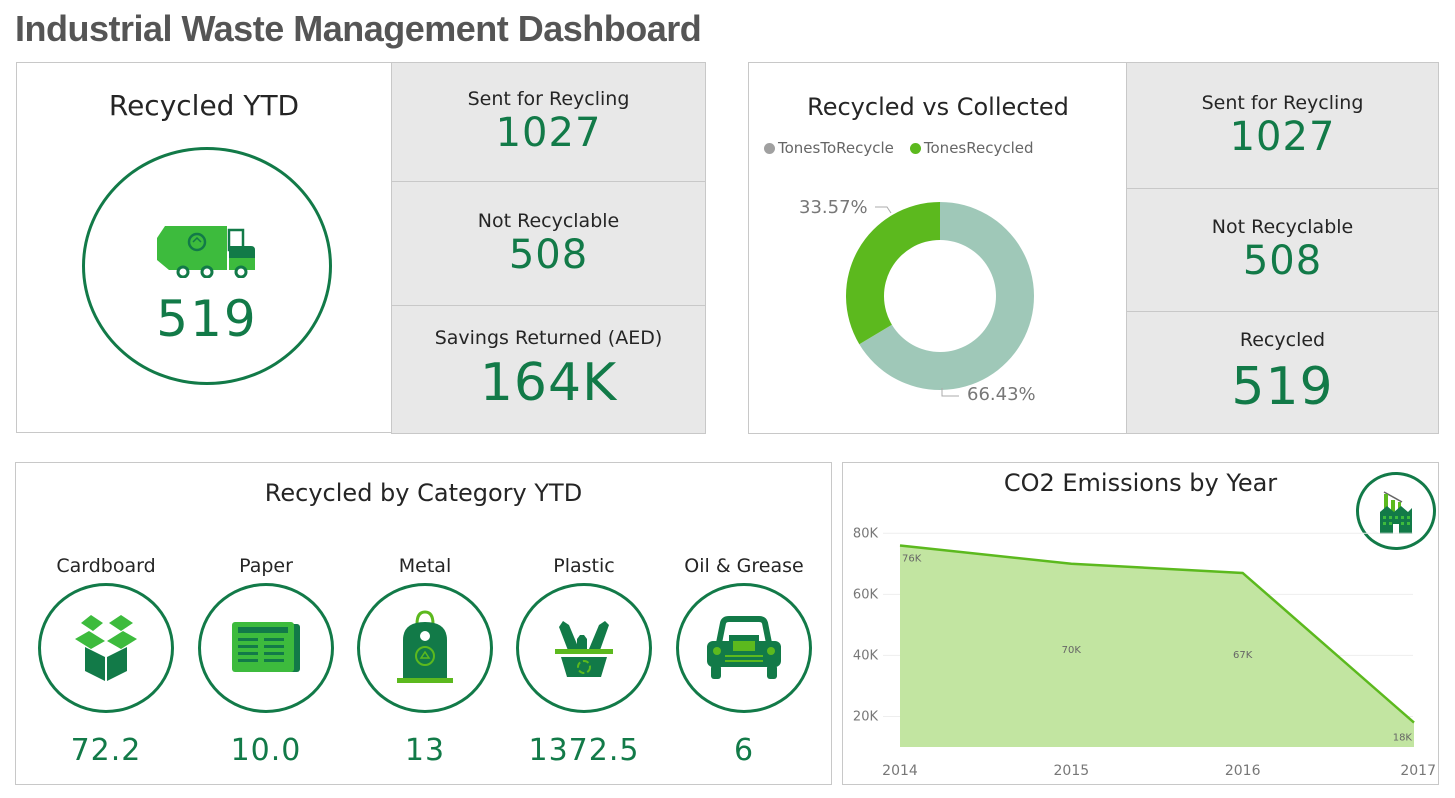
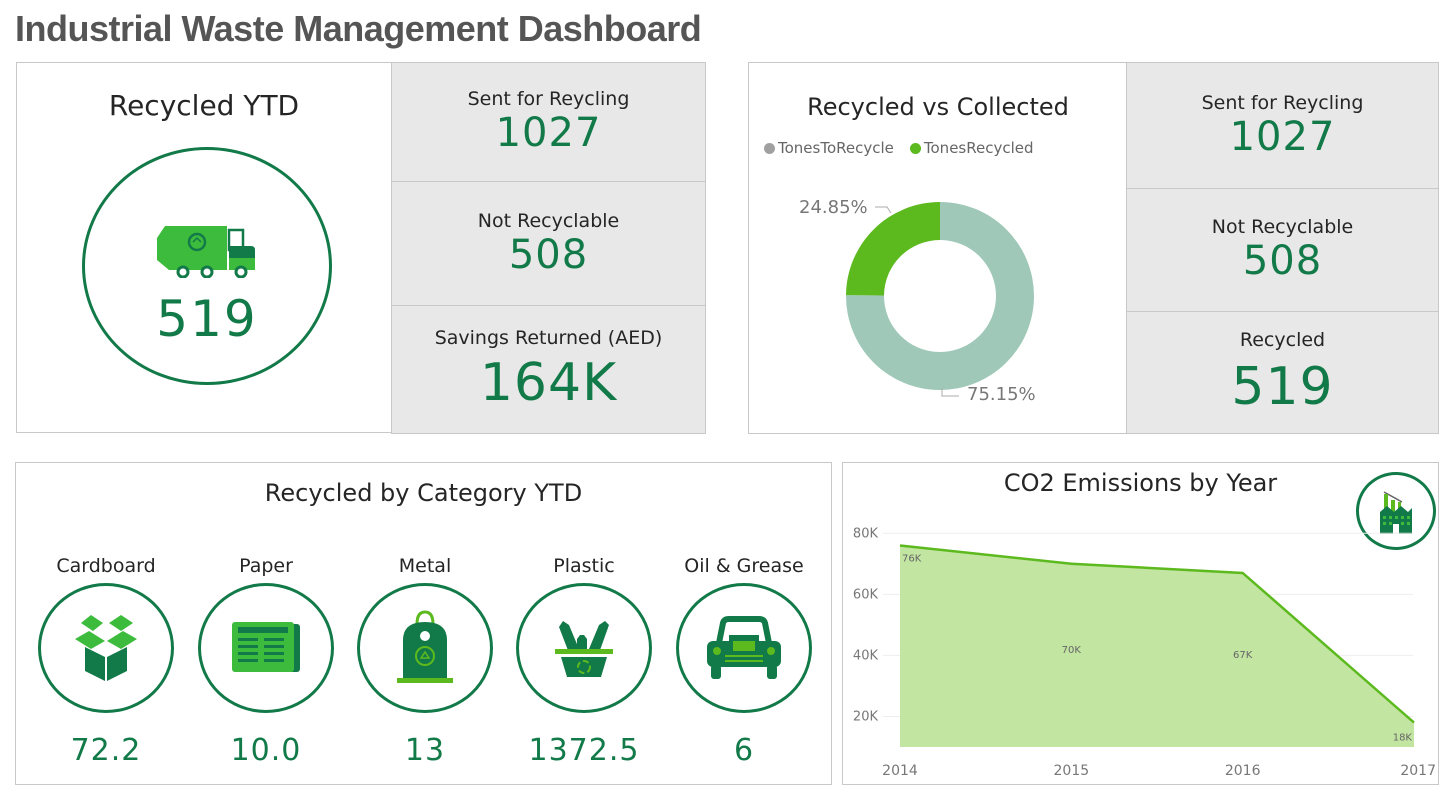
Recycled vs Collected/TonesToRecycle: 66.43% -> 75.15%
Recycled vs Collected/TonesRecycled: 33.57% -> 24.85%
